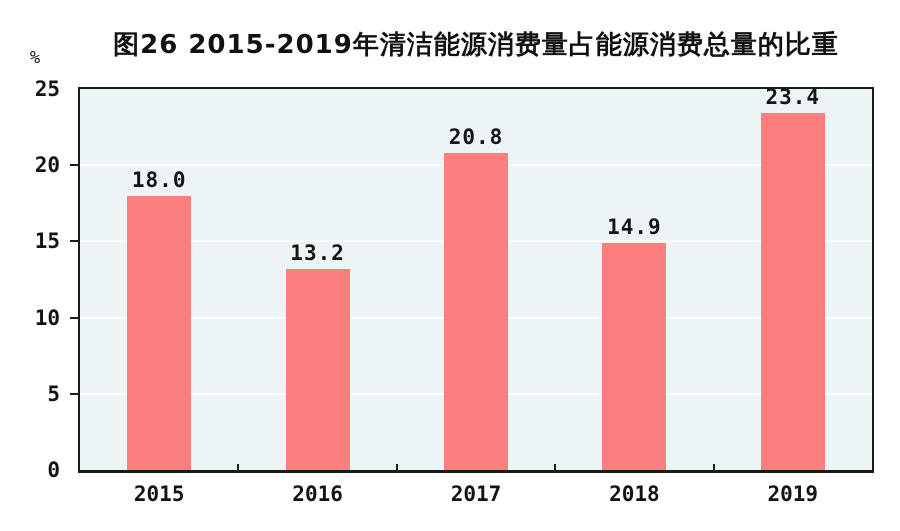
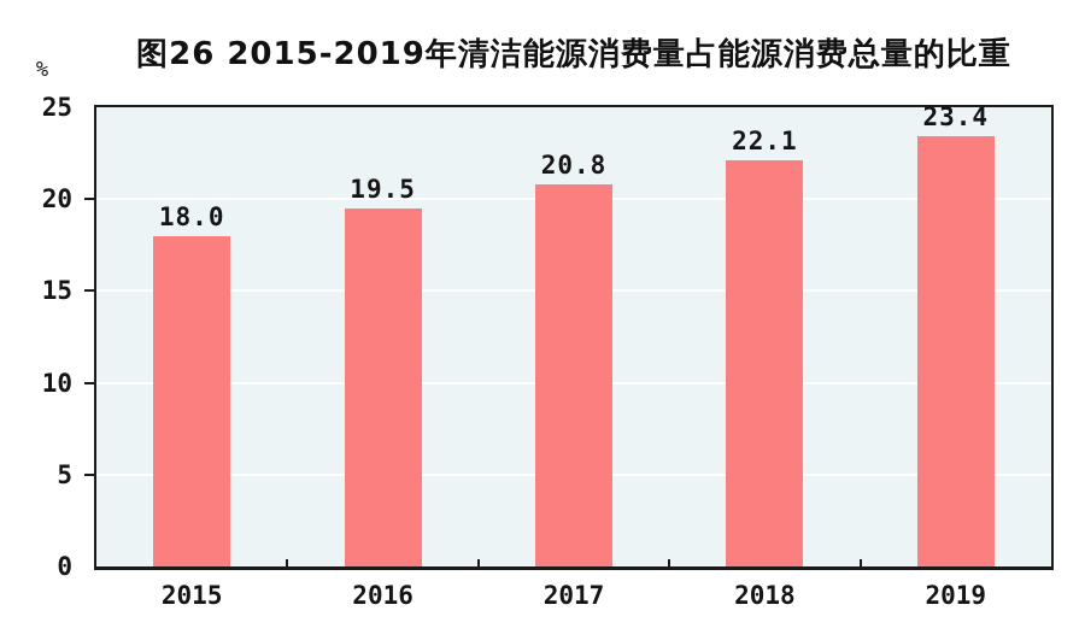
2016: 13.2 -> 19.5
2018: 14.9 -> 22.1
